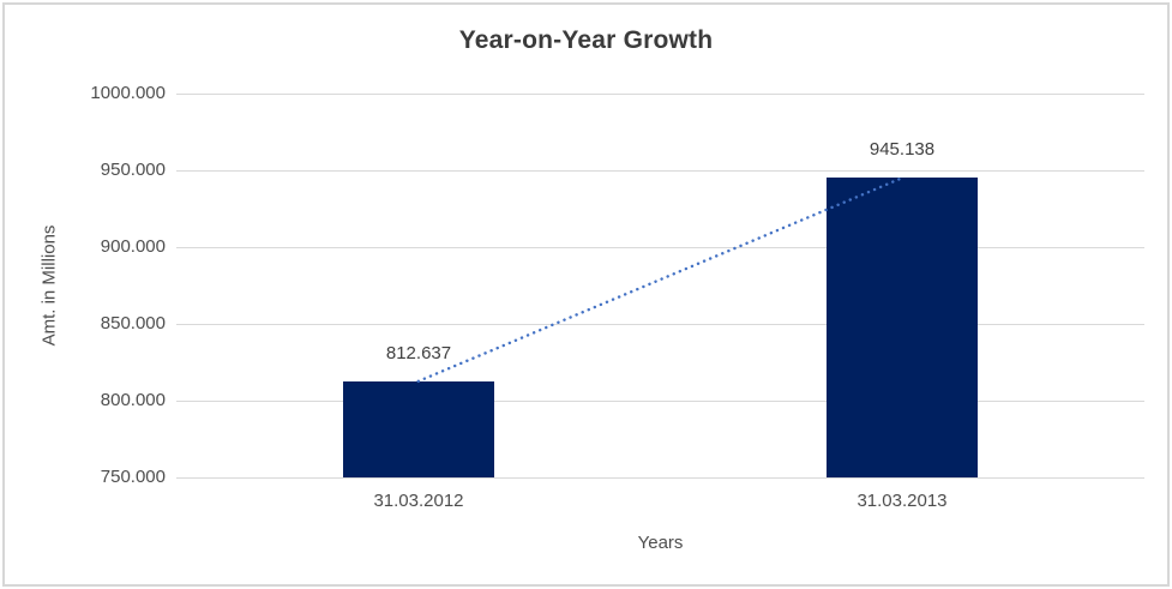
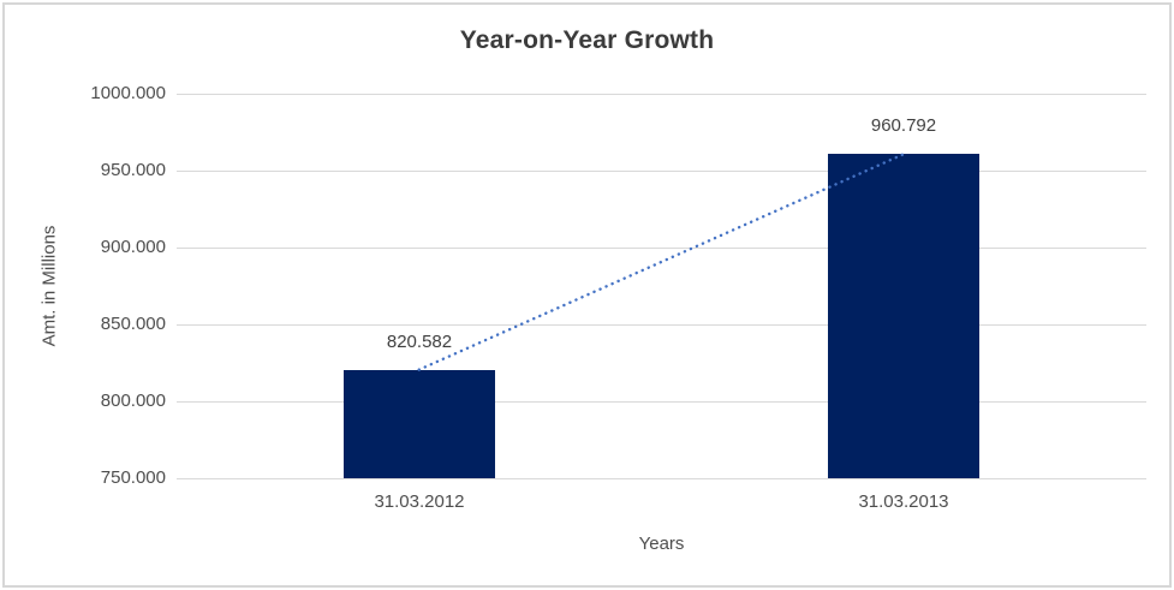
31.03.2012: 812.637 -> 820.582
31.03.2013: 945.138 -> 960.792
